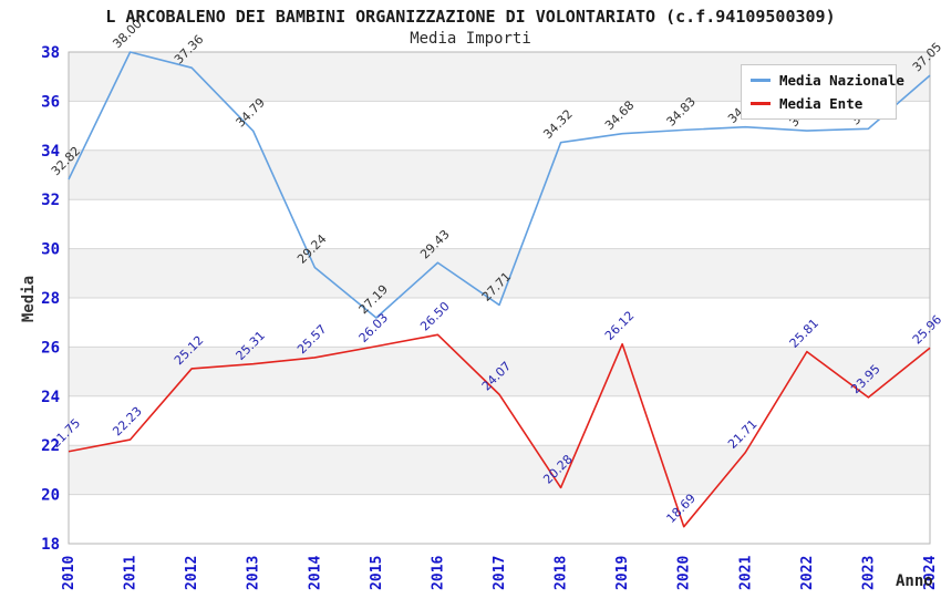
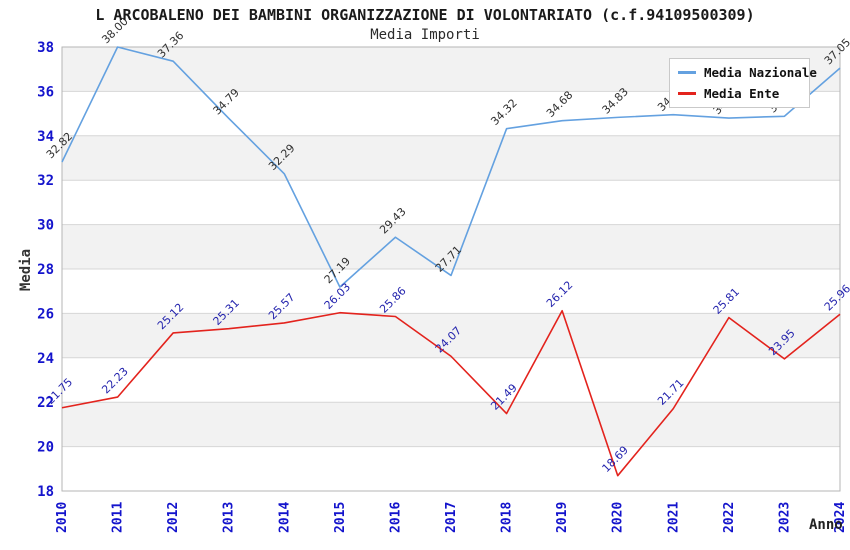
Media Nazionale/2014: 29.24 -> 32.29
Media Ente/2016: 26.50 -> 25.86
Media Ente/2018: 20.28 -> 21.49
